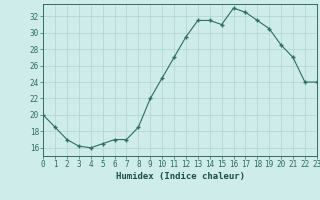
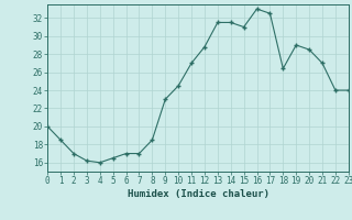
9: 22.0 -> 23.0
12: 29.5 -> 28.8
18: 31.5 -> 26.4
19: 30.5 -> 29.0
